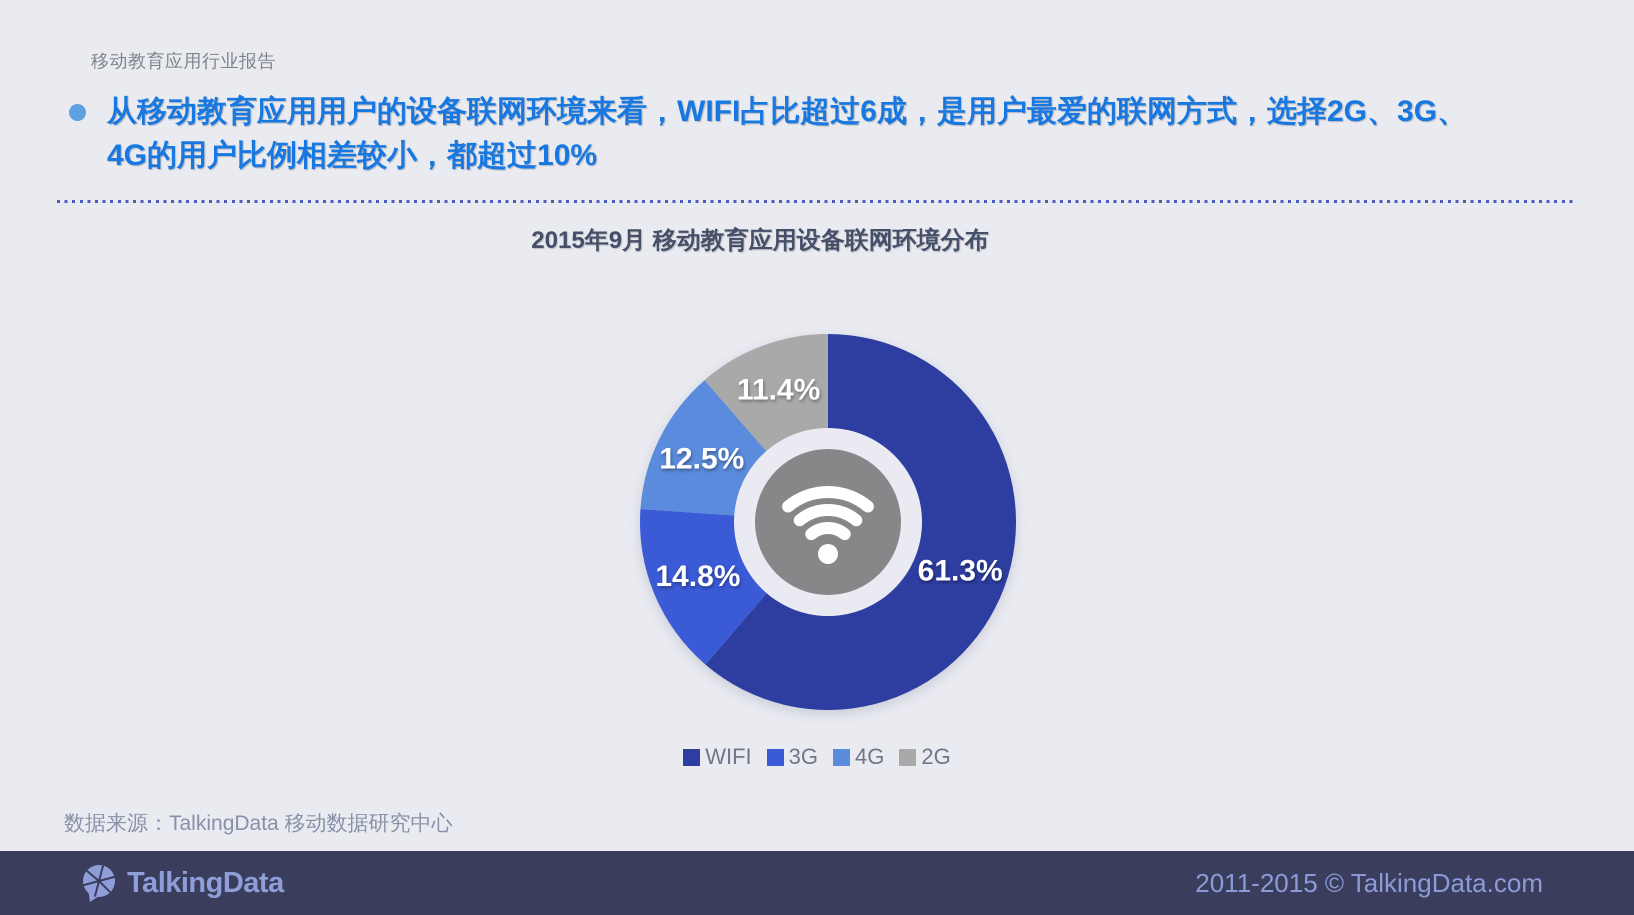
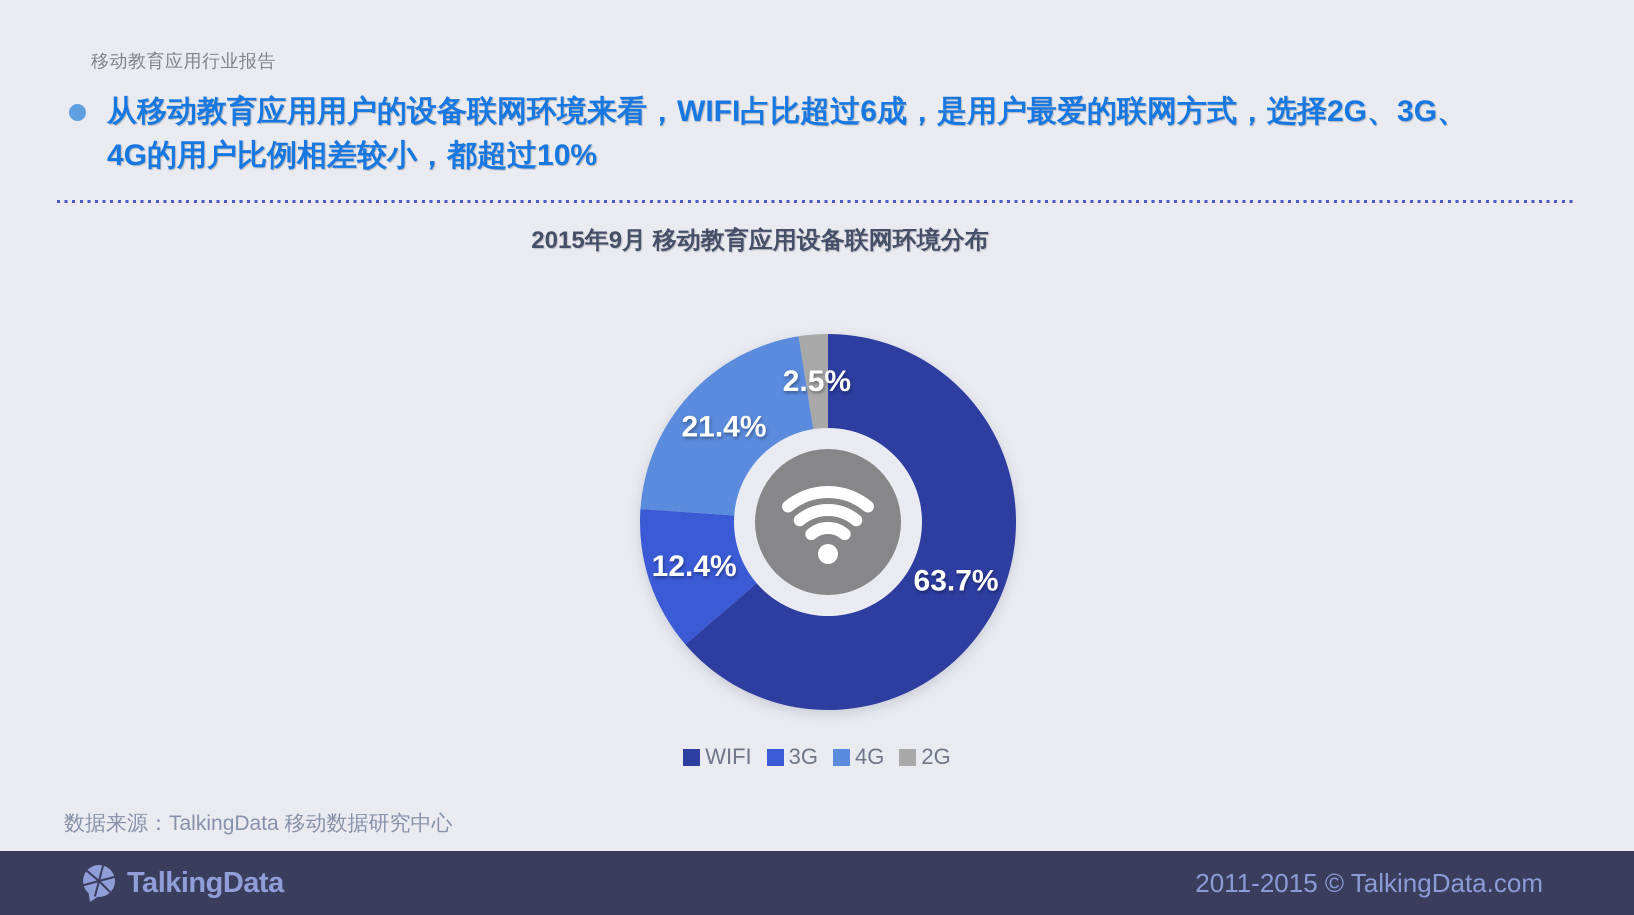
WIFI: 61.3% -> 63.7%
3G: 14.8% -> 12.4%
4G: 12.5% -> 21.4%
2G: 11.4% -> 2.5%
